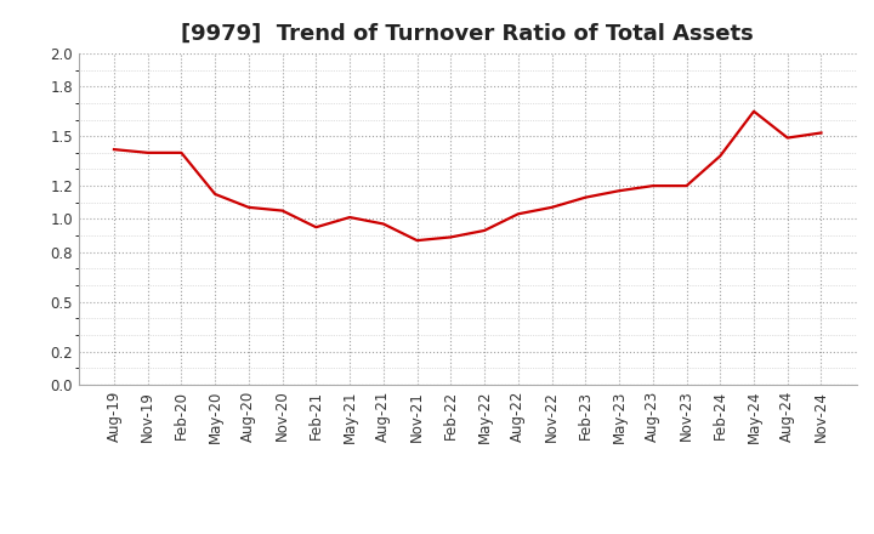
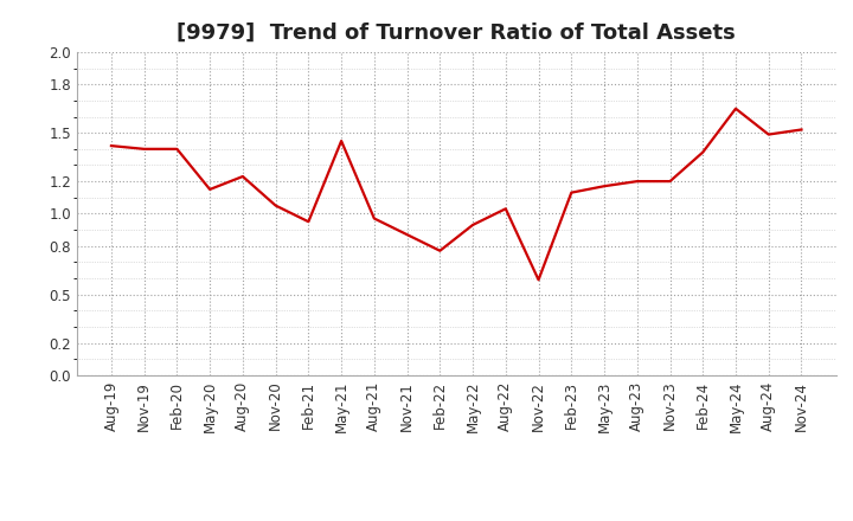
Aug-20: 1.07 -> 1.23
May-21: 1.01 -> 1.45
Feb-22: 0.89 -> 0.77
Nov-22: 1.07 -> 0.59
